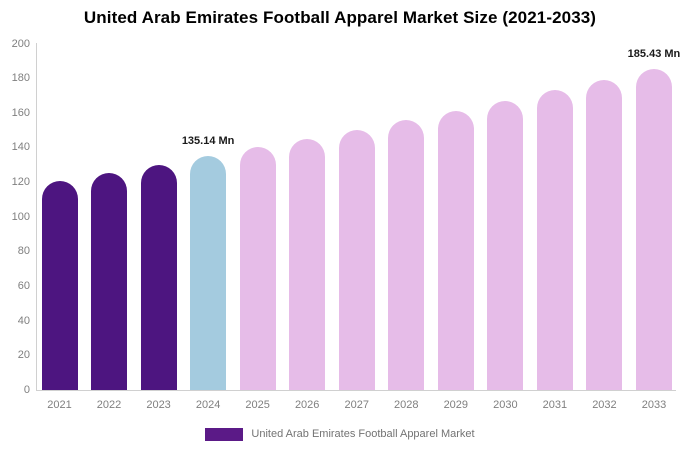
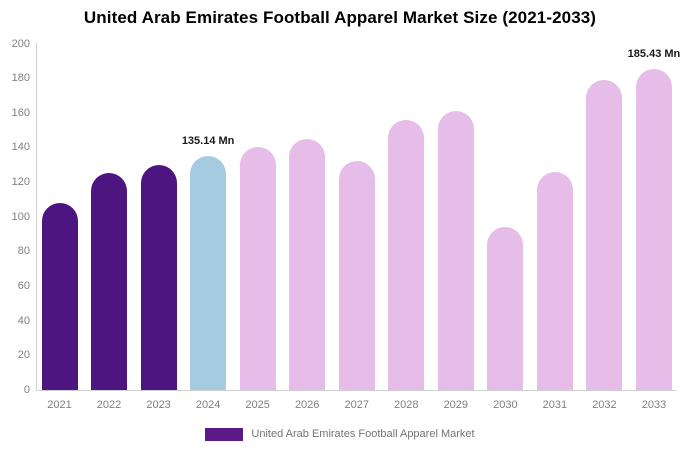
2021: 121 -> 108
2027: 150 -> 132
2030: 167 -> 94
2031: 173 -> 126
